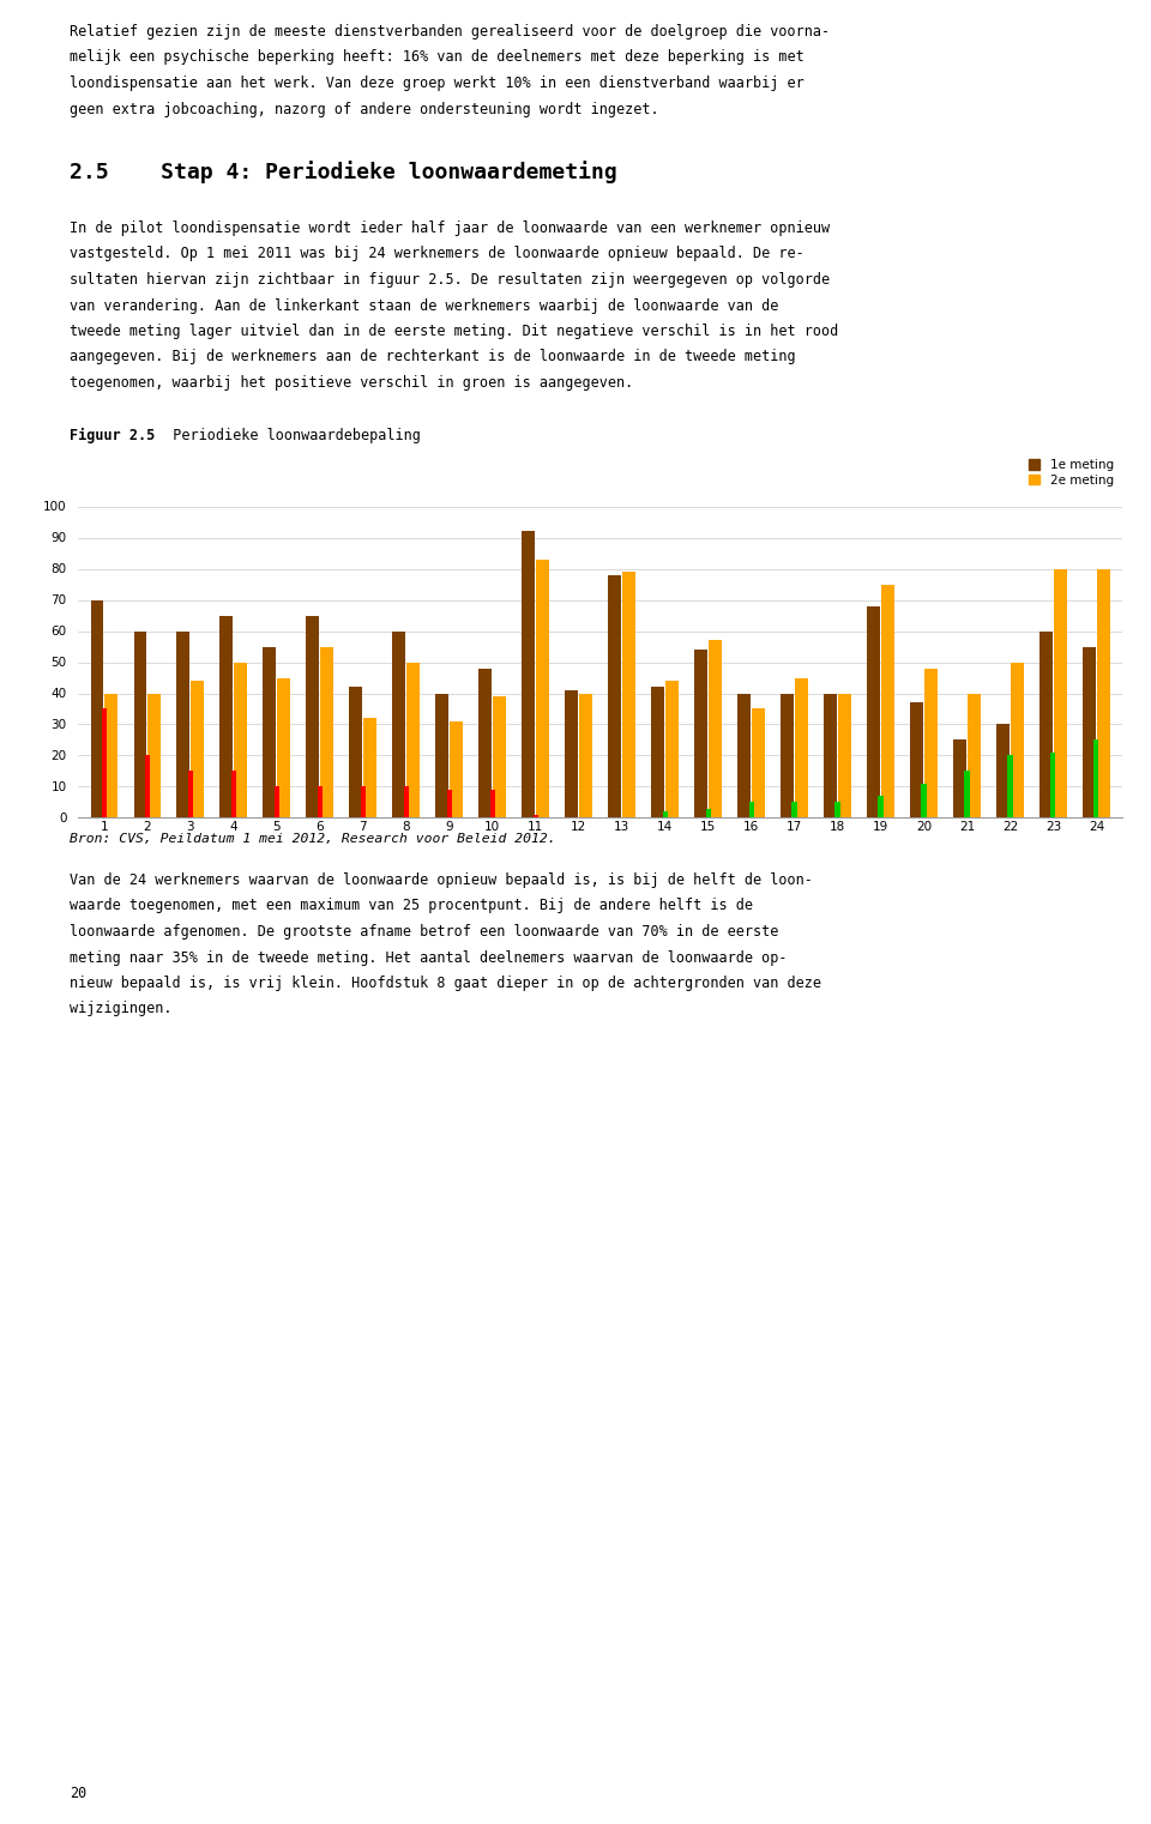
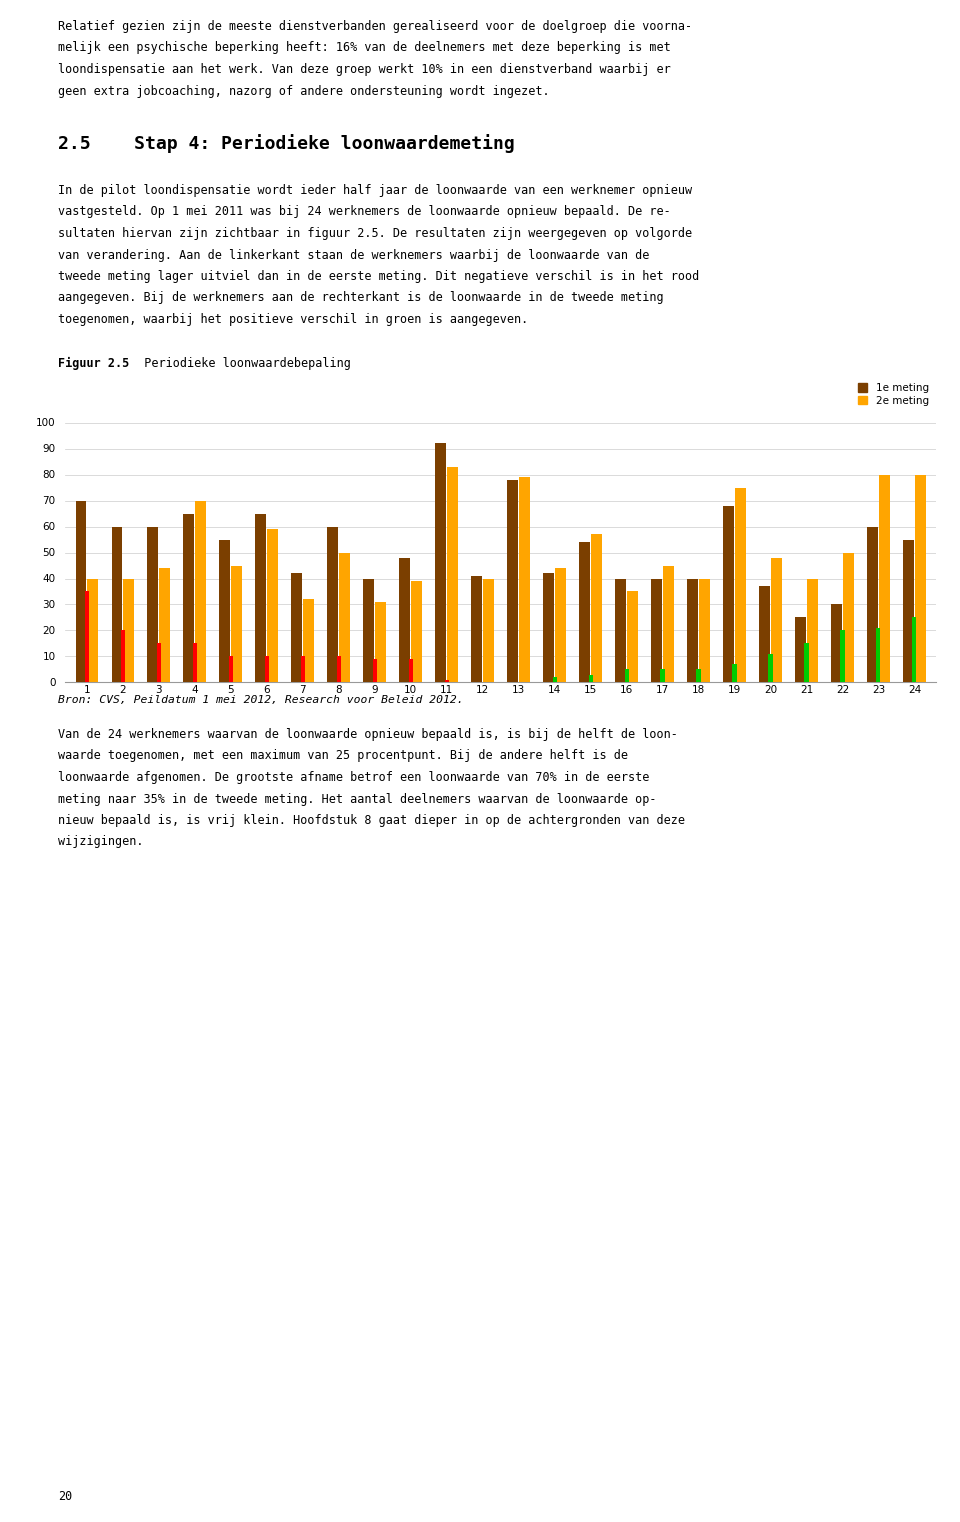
2e meting/4: 50 -> 70
2e meting/6: 55 -> 59
